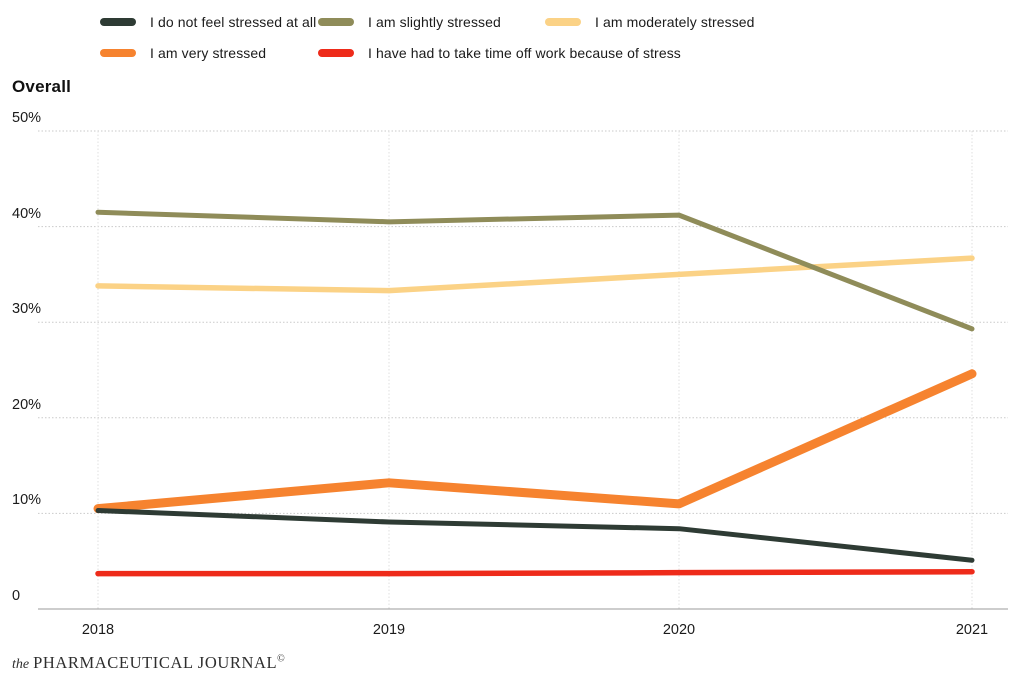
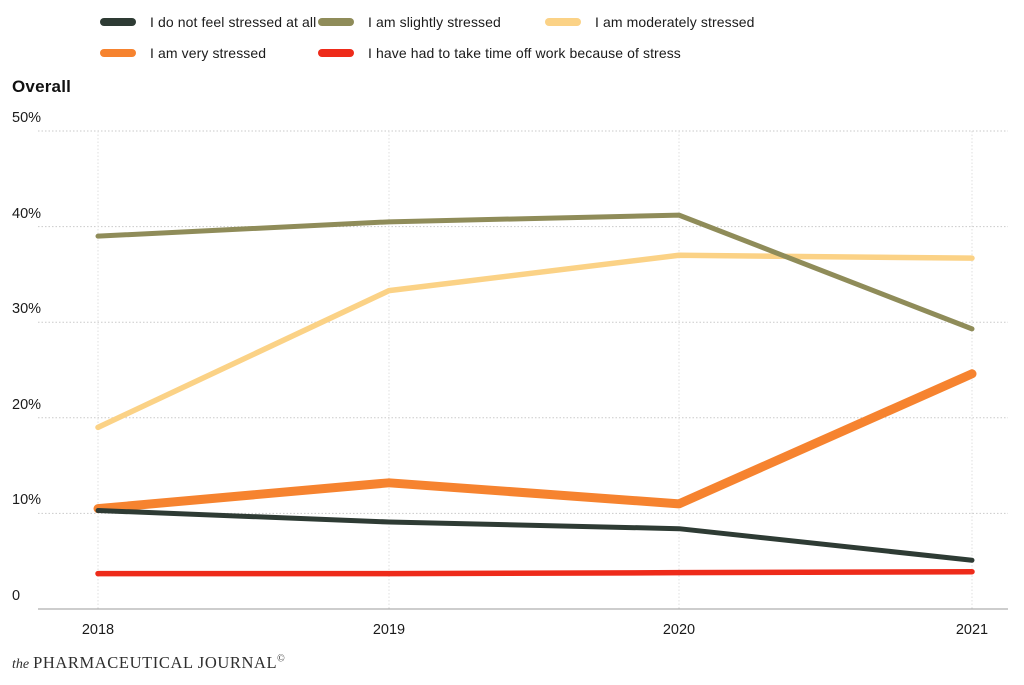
I am slightly stressed/2018: 42% -> 39%
I am moderately stressed/2018: 34% -> 19%
I am moderately stressed/2020: 35% -> 37%
